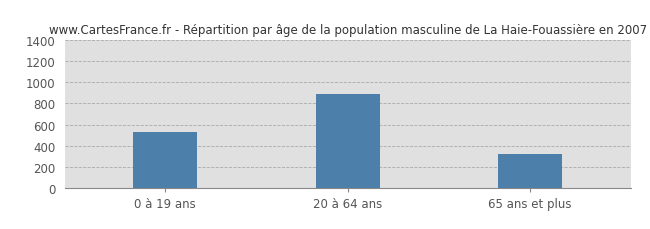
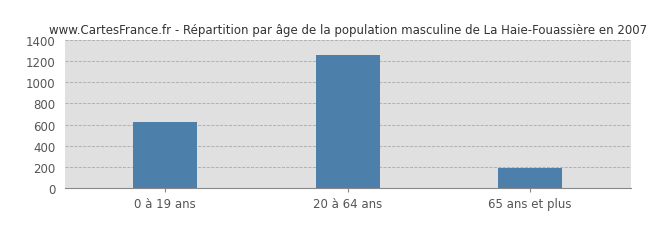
0 à 19 ans: 530 -> 620
20 à 64 ans: 890 -> 1260
65 ans et plus: 320 -> 190
